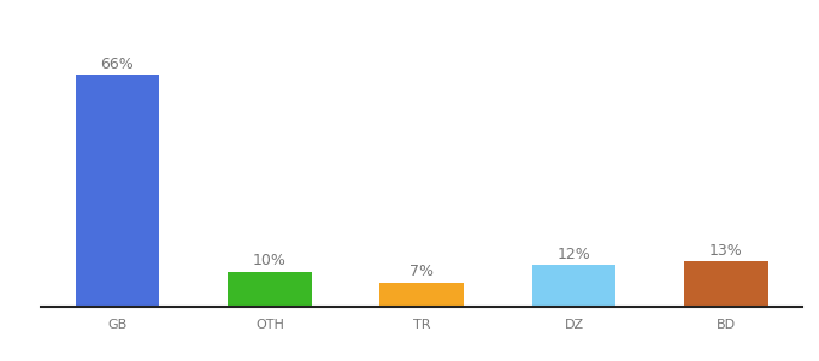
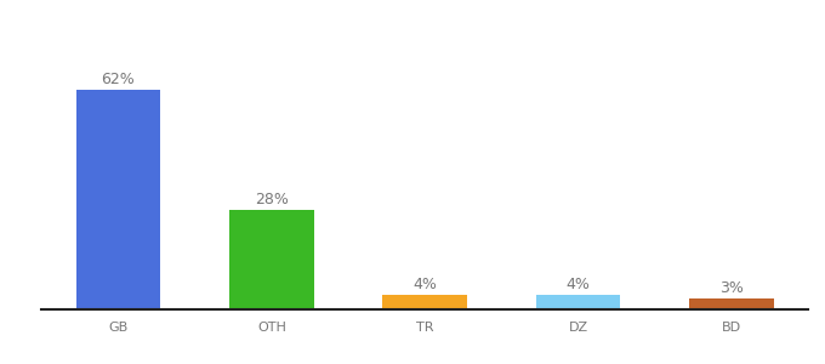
GB: 66% -> 62%
OTH: 10% -> 28%
TR: 7% -> 4%
DZ: 12% -> 4%
BD: 13% -> 3%
